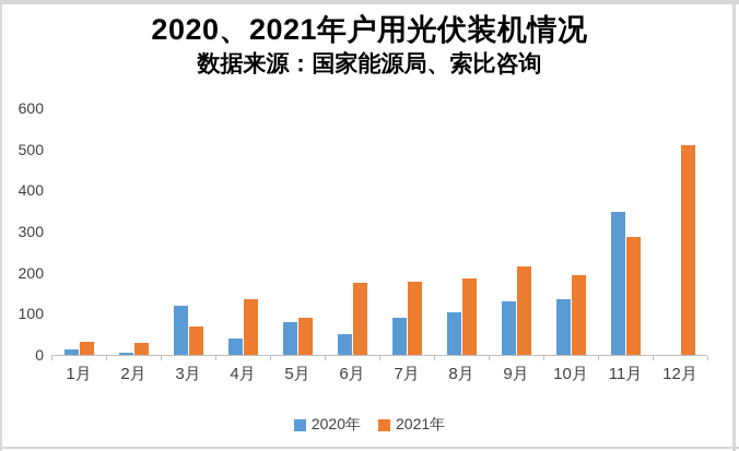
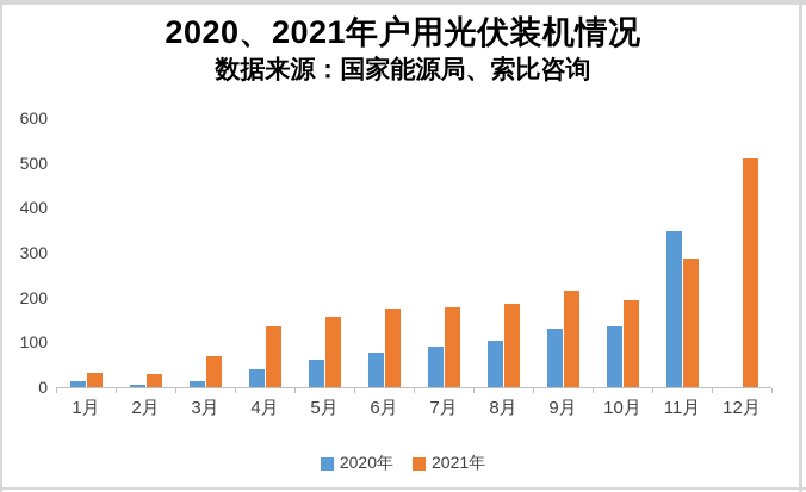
2020年/3月: 120 -> 10
2020年/5月: 80 -> 60
2021年/5月: 90 -> 160
2020年/6月: 50 -> 80
